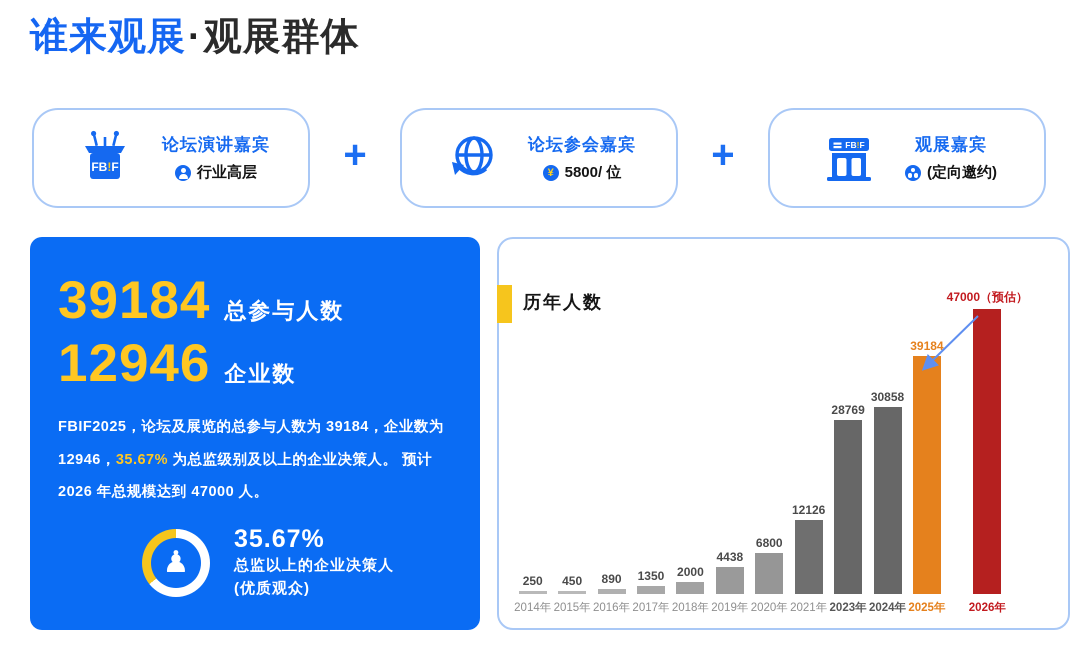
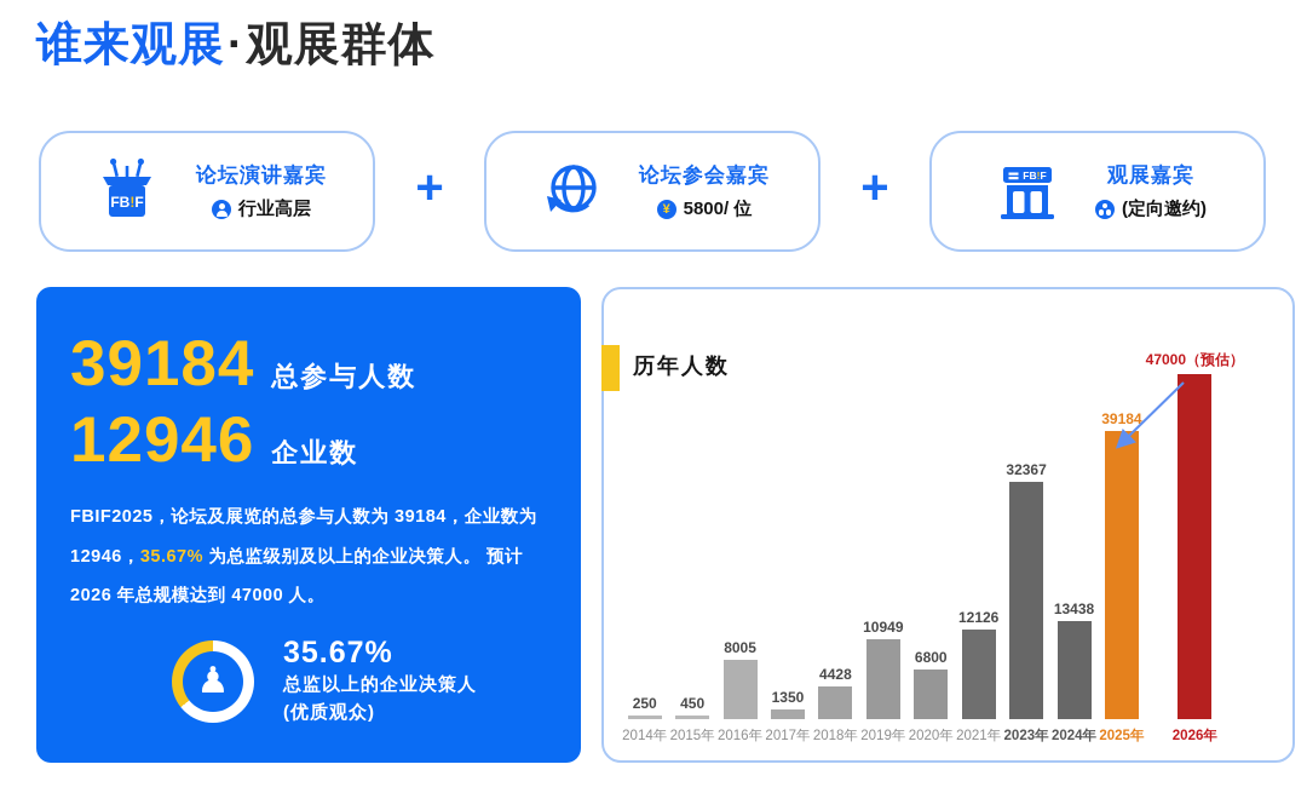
2016年: 890 -> 8005
2018年: 2000 -> 4428
2019年: 4438 -> 10949
2023年: 28769 -> 32367
2024年: 30858 -> 13438
